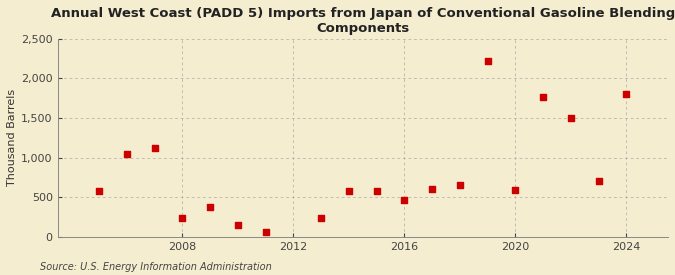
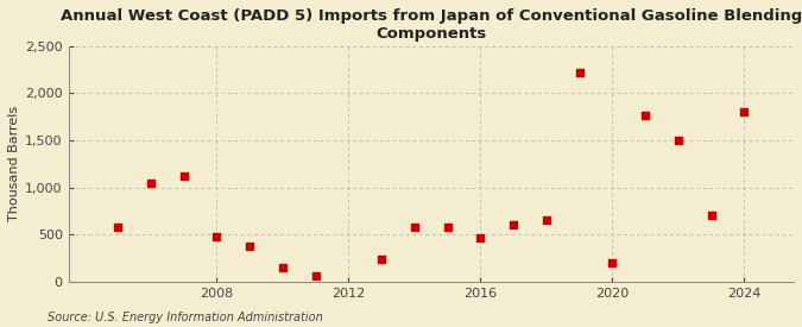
2008: 240 -> 480
2020: 590 -> 200
